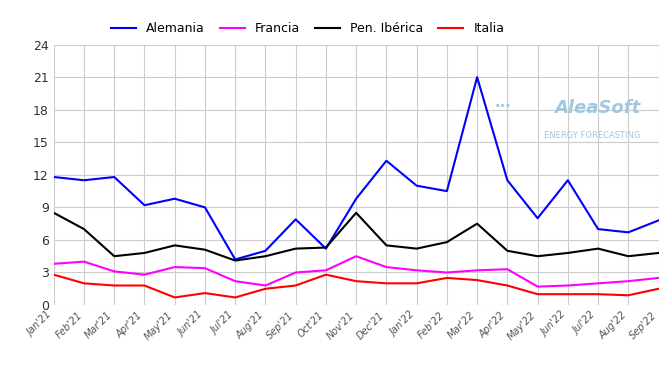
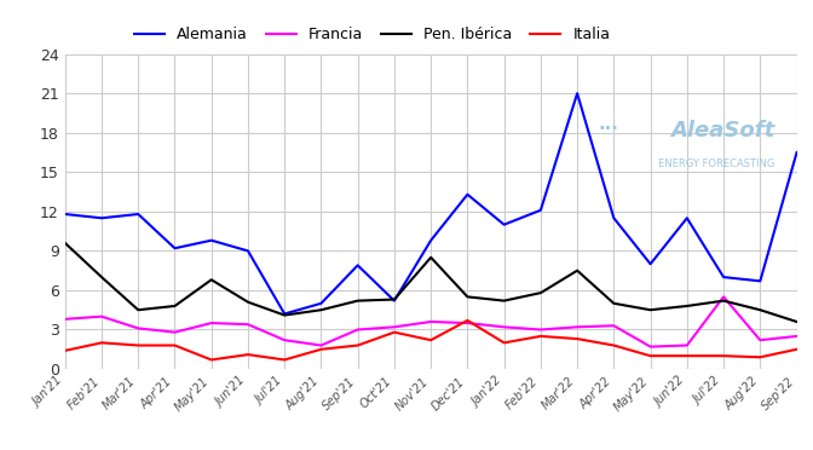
Pen. Ibérica/Jan'21: 8.5 -> 9.6
Italia/Jan'21: 2.8 -> 1.4
Pen. Ibérica/May'21: 5.5 -> 6.8
Francia/Nov'21: 4.5 -> 3.6
Italia/Dec'21: 2.0 -> 3.7
Alemania/Feb'22: 10.5 -> 12.1
Francia/Jul'22: 2.0 -> 5.5
Alemania/Sep'22: 7.8 -> 16.5
Pen. Ibérica/Sep'22: 4.8 -> 3.6
